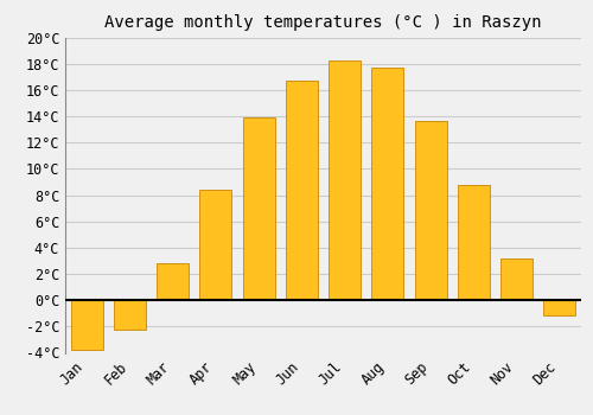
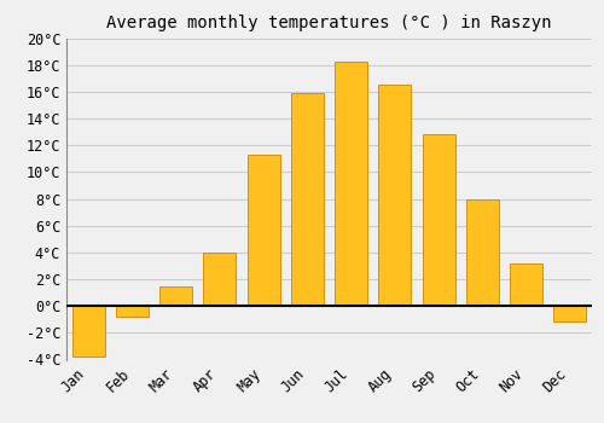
Feb: -2.2°C -> -0.8°C
Mar: 2.8°C -> 1.5°C
Apr: 8.4°C -> 4.0°C
May: 13.9°C -> 11.3°C
Jun: 16.7°C -> 15.9°C
Aug: 17.7°C -> 16.5°C
Sep: 13.6°C -> 12.8°C
Oct: 8.8°C -> 8.0°C
